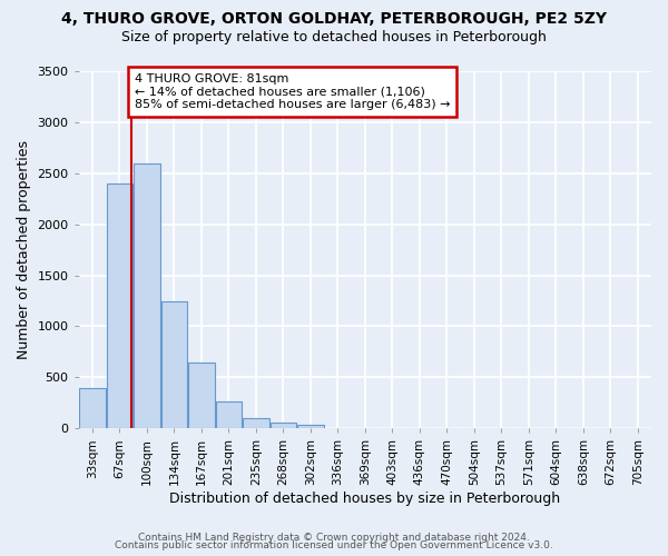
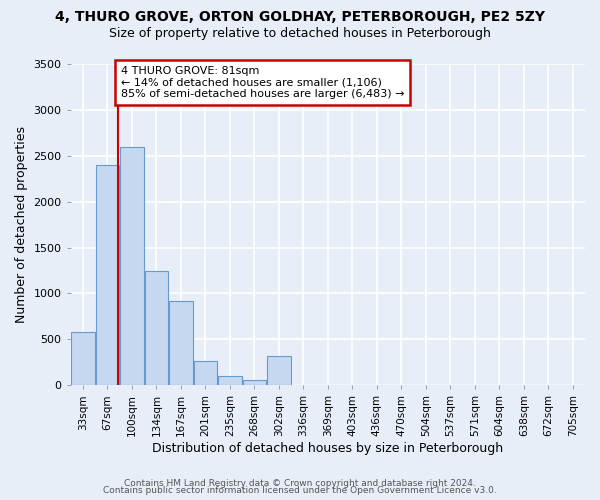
33sqm: 400 -> 580
167sqm: 650 -> 920
302sqm: 40 -> 320
